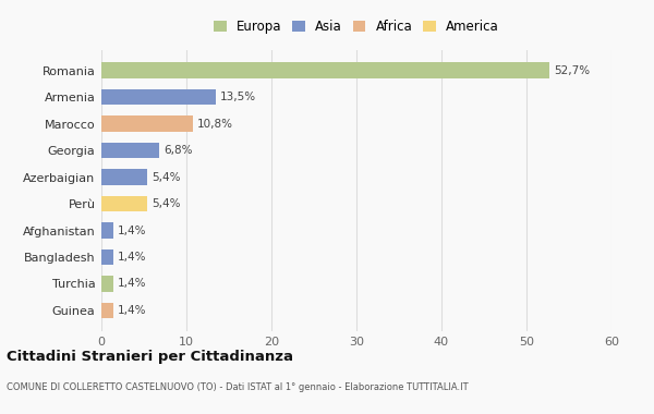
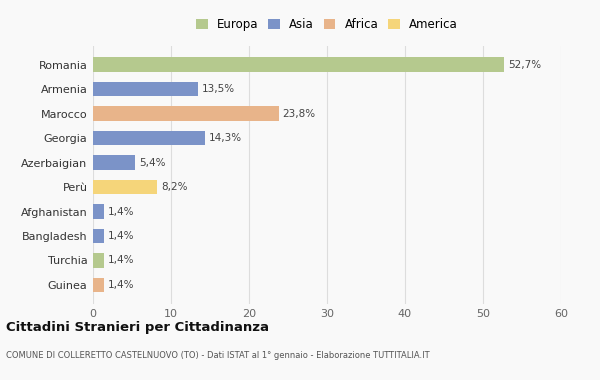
Marocco: 10,8% -> 23,8%
Georgia: 6,8% -> 14,3%
Perù: 5,4% -> 8,2%
